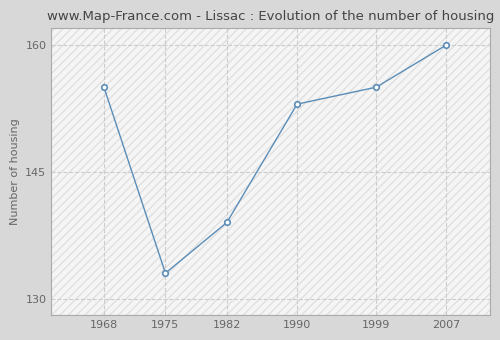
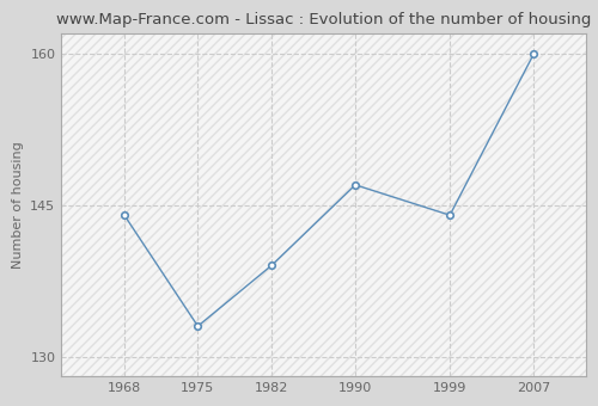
1968: 155 -> 144
1990: 153 -> 147
1999: 155 -> 144
